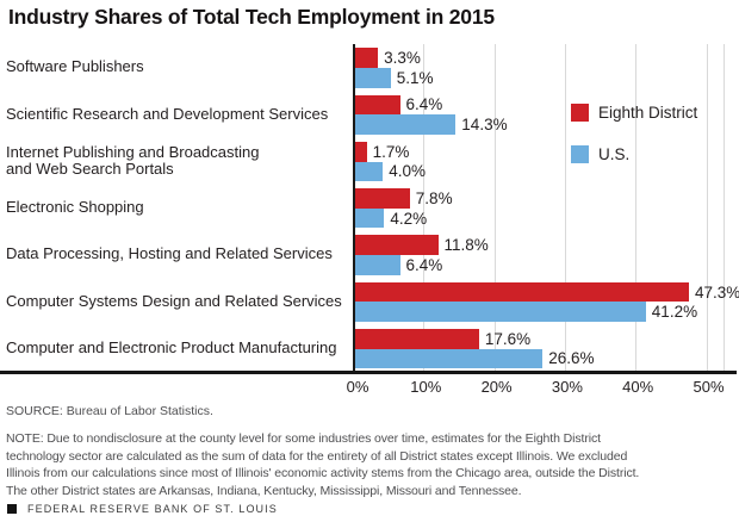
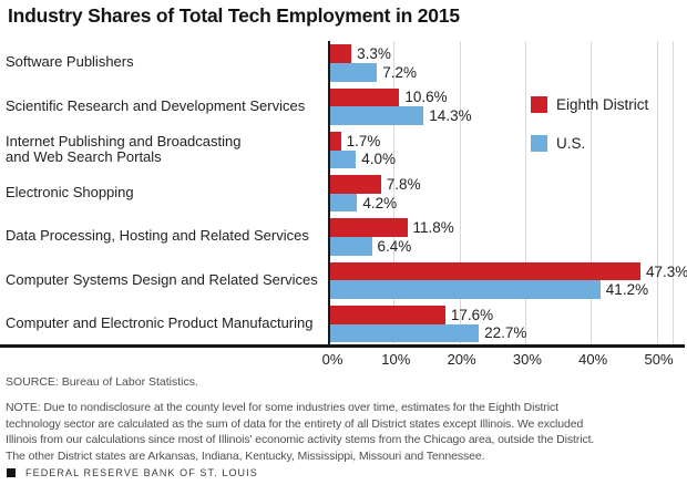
U.S./Software Publishers: 5.1% -> 7.2%
Eighth District/Scientific Research and Development Services: 6.4% -> 10.6%
U.S./Computer and Electronic Product Manufacturing: 26.6% -> 22.7%
